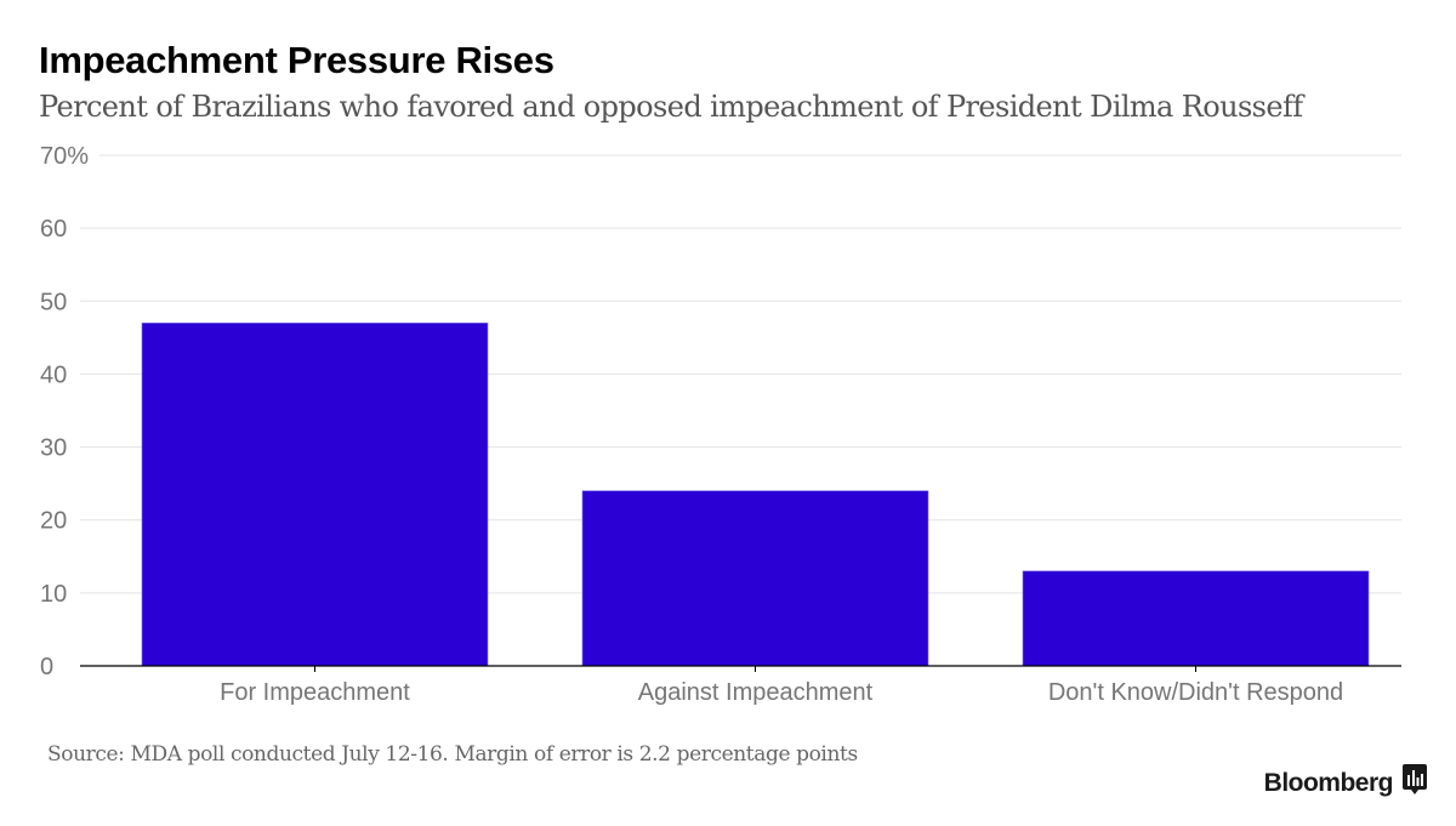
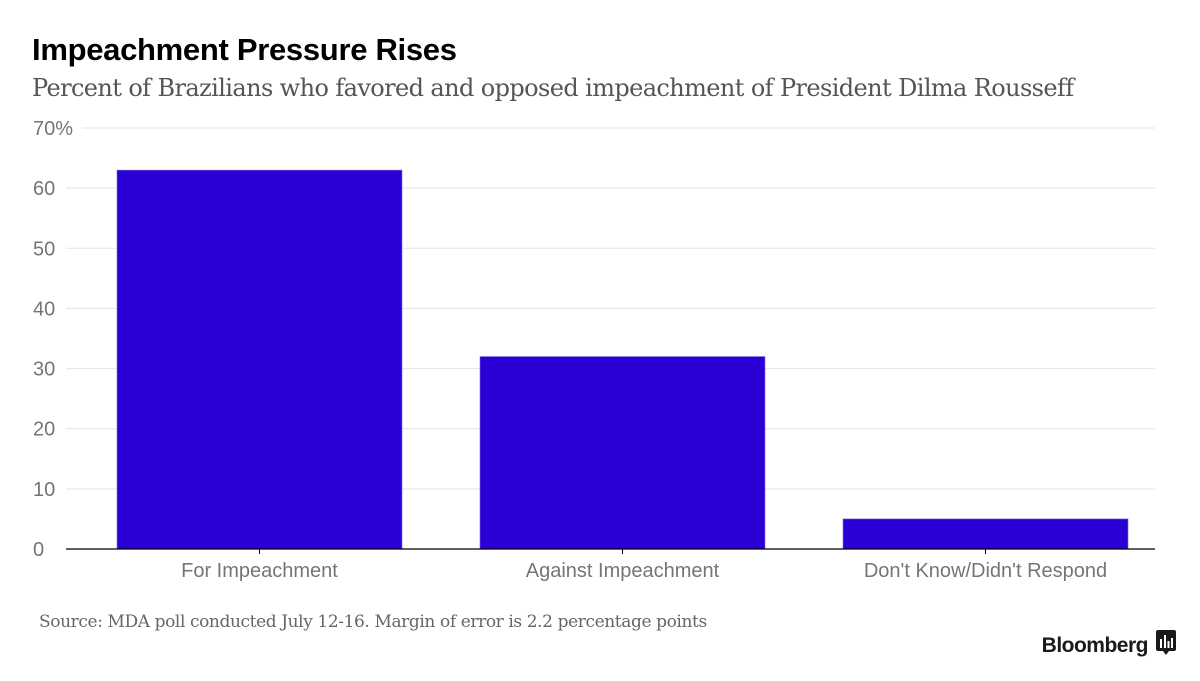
For Impeachment: 47% -> 63%
Against Impeachment: 24% -> 32%
Don't Know/Didn't Respond: 13% -> 5%
